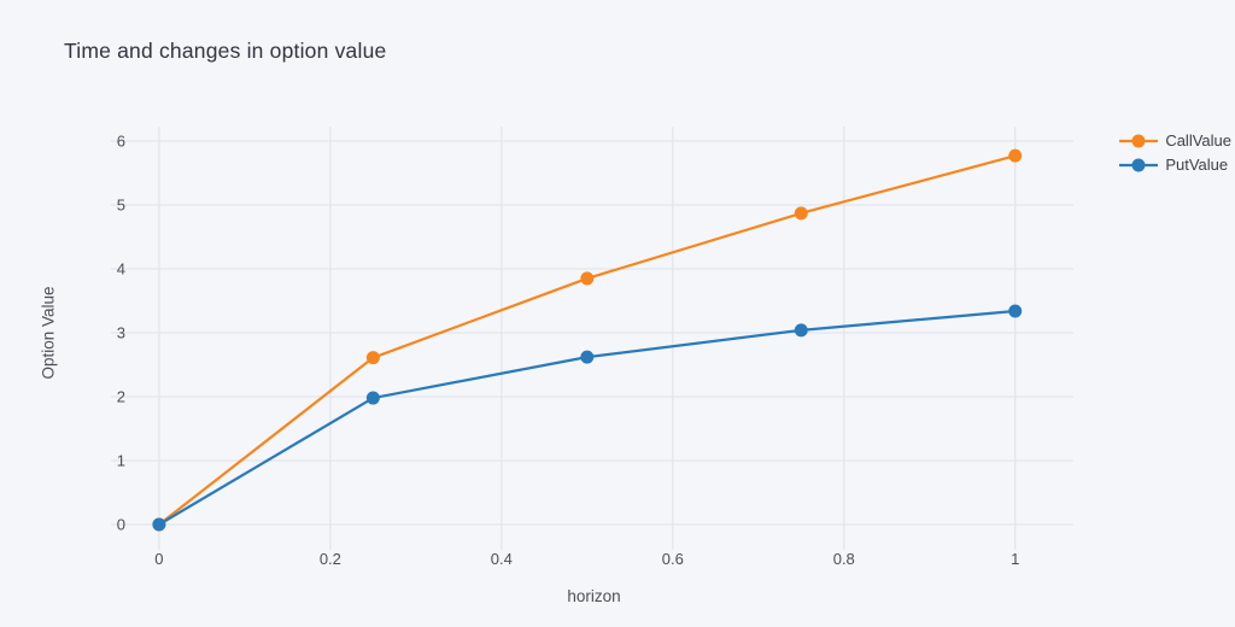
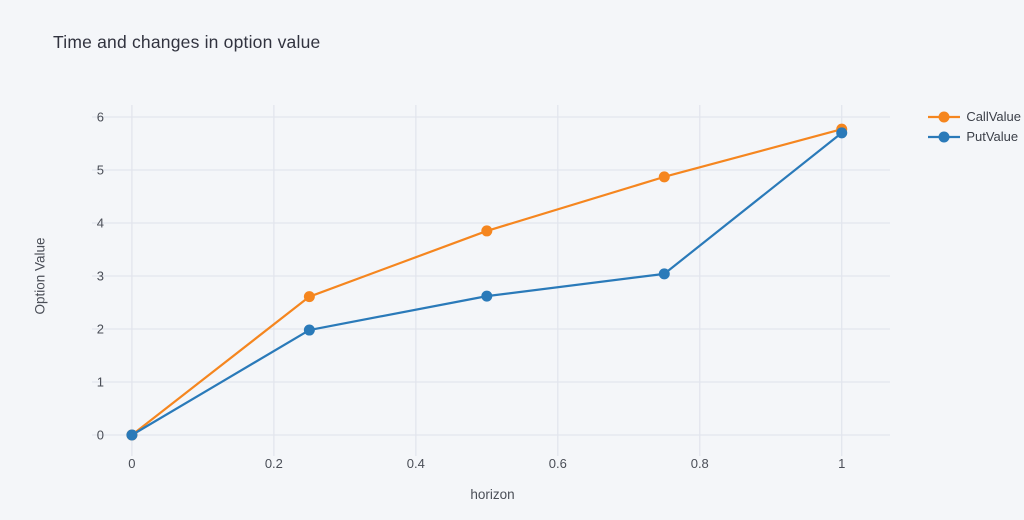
PutValue/1: 3.3 -> 5.7
